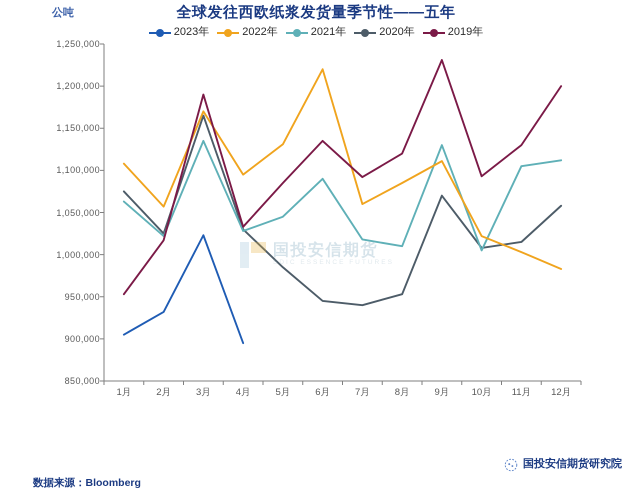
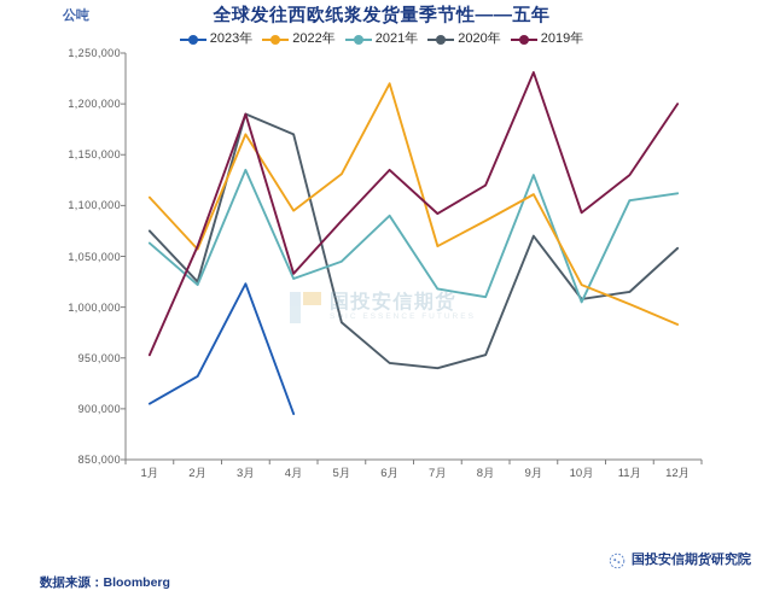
2019年/2月: 1020000 -> 1060000
2020年/3月: 1160000 -> 1190000
2020年/4月: 1030000 -> 1170000
